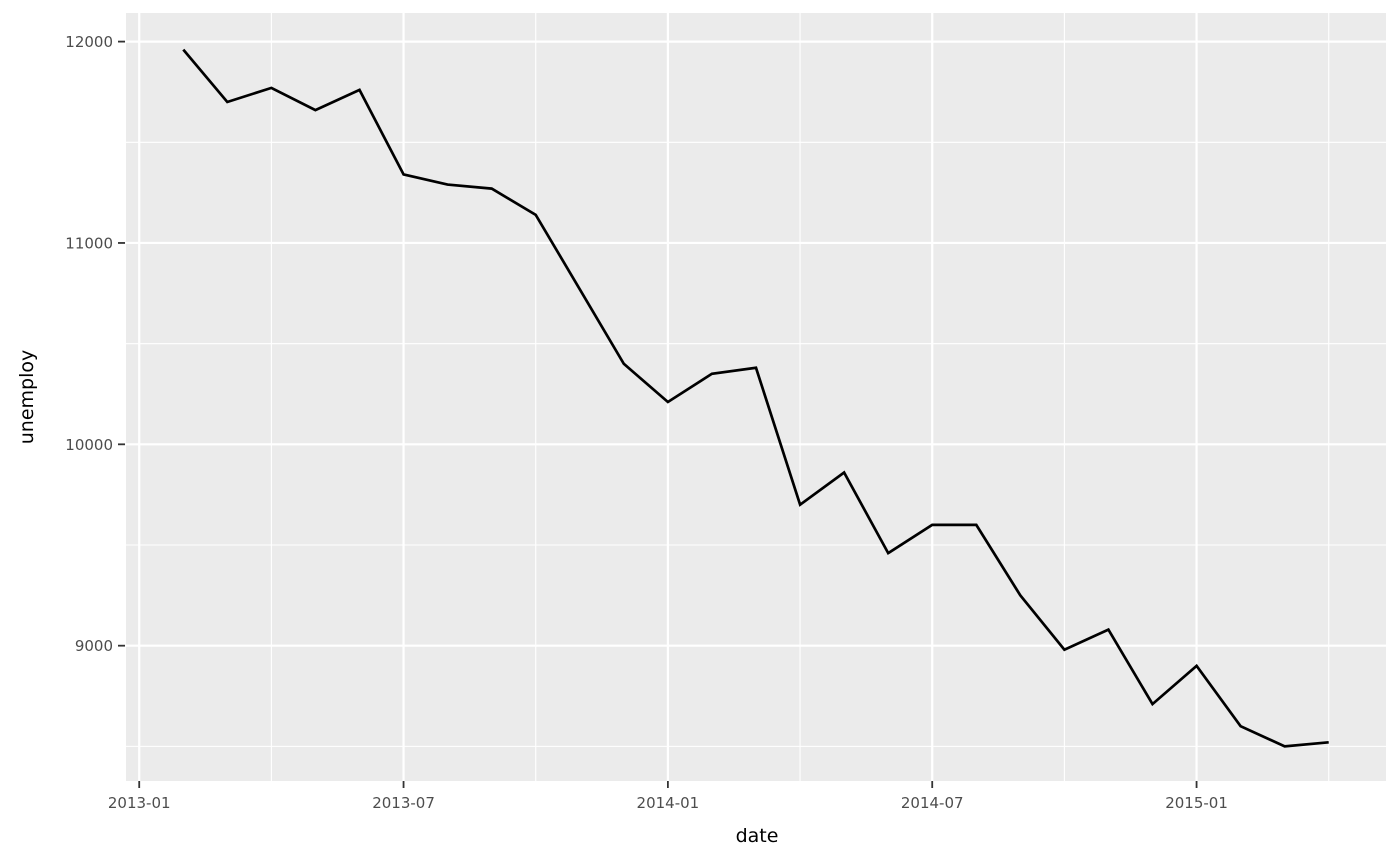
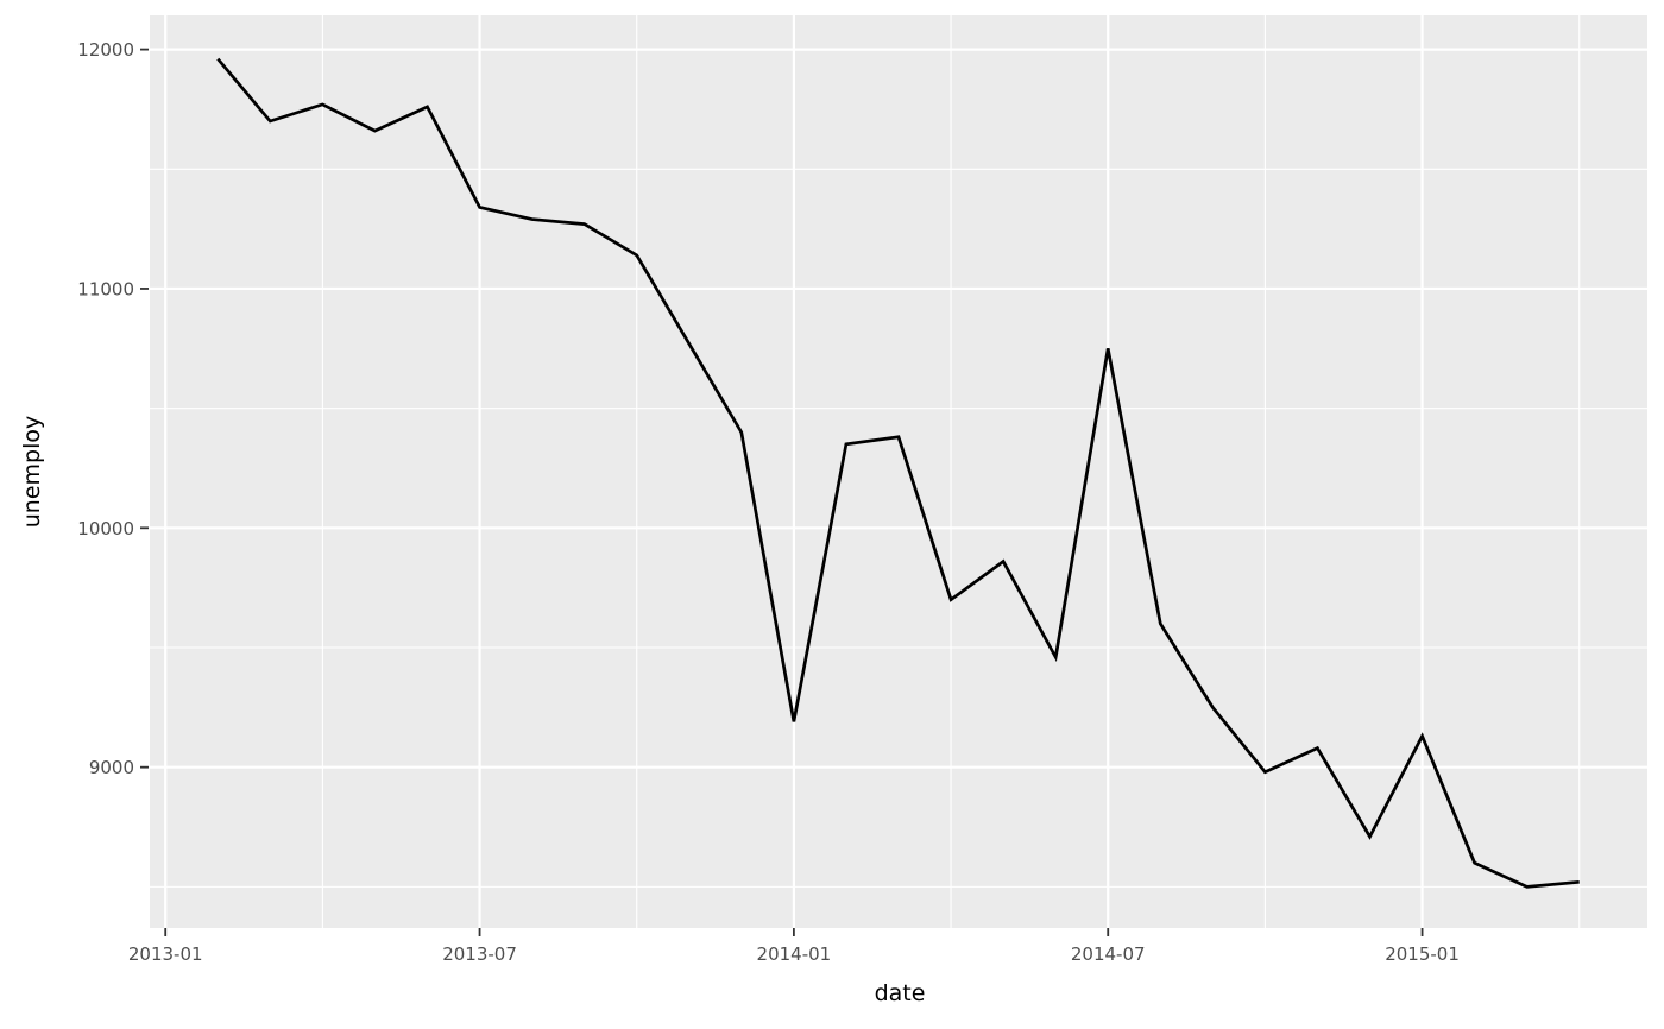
2014-01: 10210 -> 9190
2014-07: 9600 -> 10750
2015-01: 8900 -> 9130
